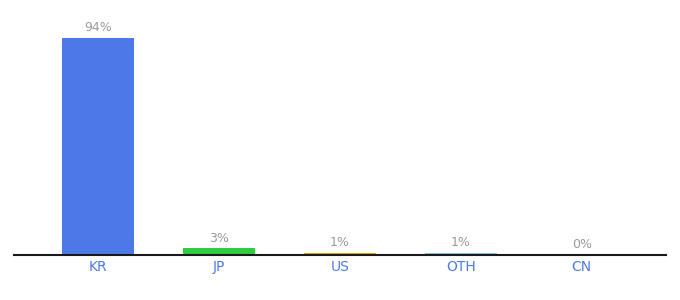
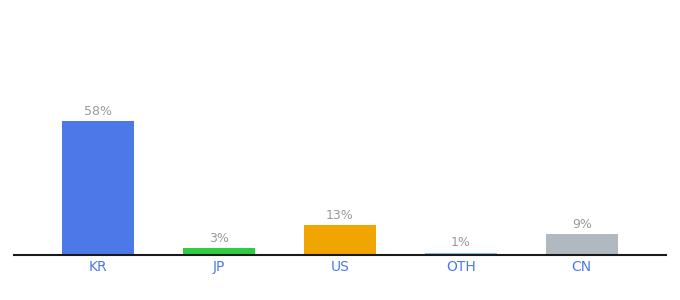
KR: 94% -> 58%
US: 1% -> 13%
CN: 0% -> 9%
